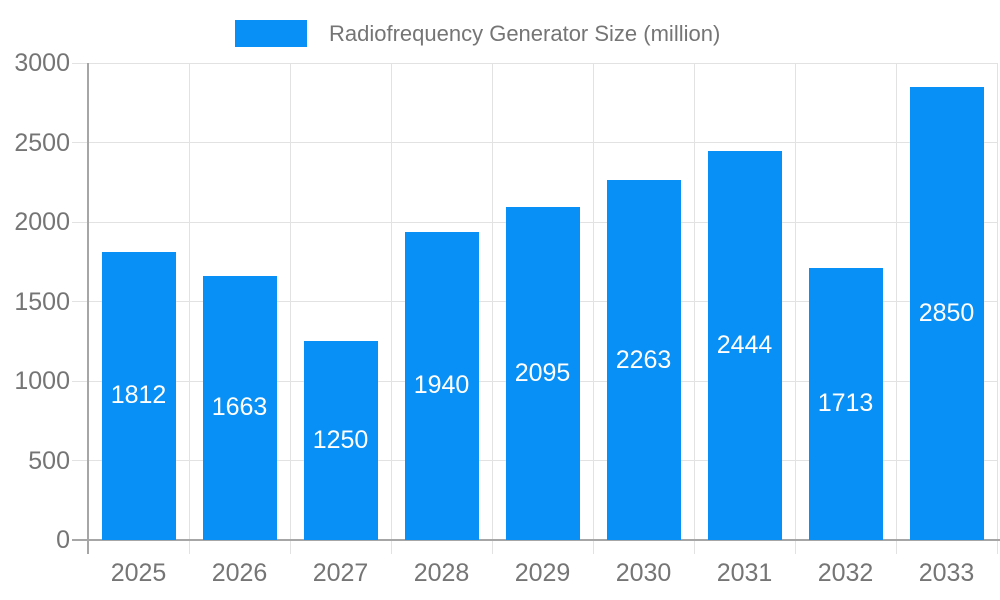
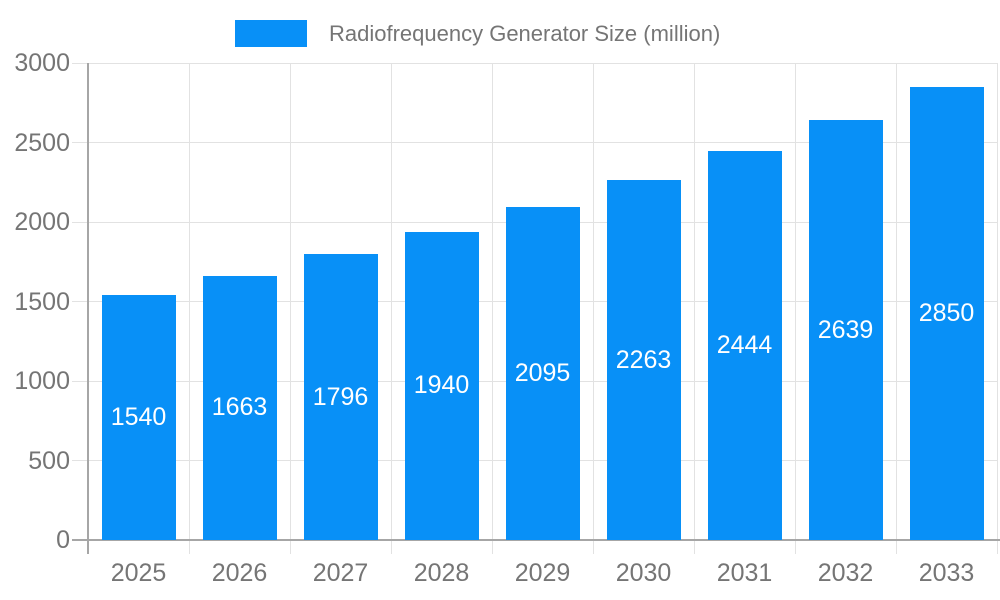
2025: 1812 -> 1540
2027: 1250 -> 1796
2032: 1713 -> 2639
